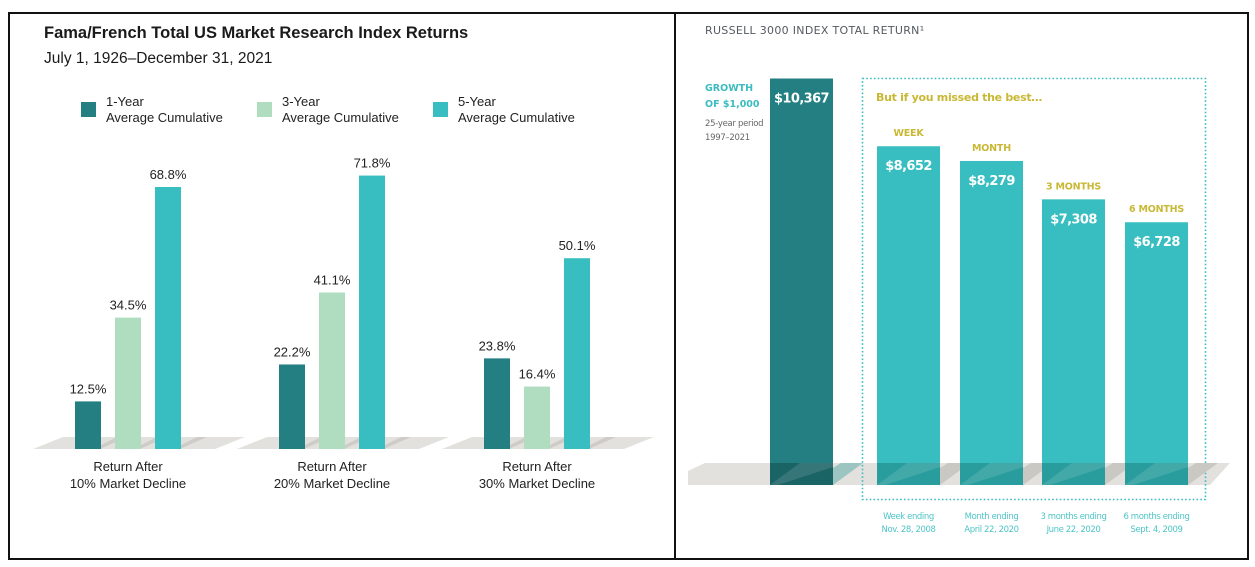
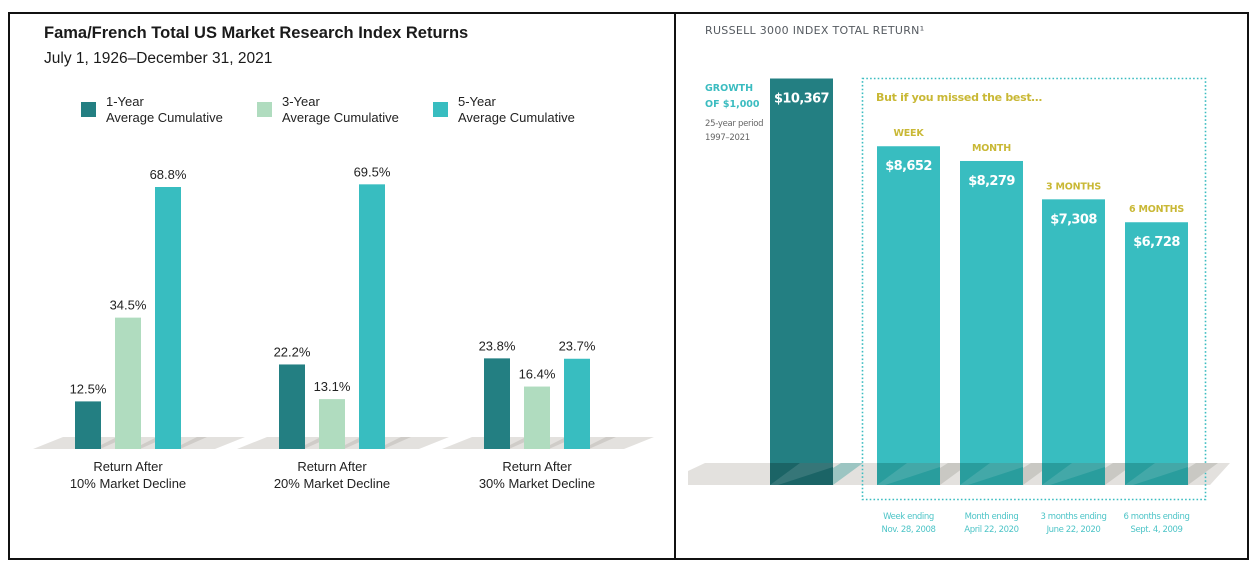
Fama/French Total US Market Research Index Returns/3-Year Average Cumulative/Return After 20% Market Decline: 41.1% -> 13.1%
Fama/French Total US Market Research Index Returns/5-Year Average Cumulative/Return After 20% Market Decline: 71.8% -> 69.5%
Fama/French Total US Market Research Index Returns/5-Year Average Cumulative/Return After 30% Market Decline: 50.1% -> 23.7%
